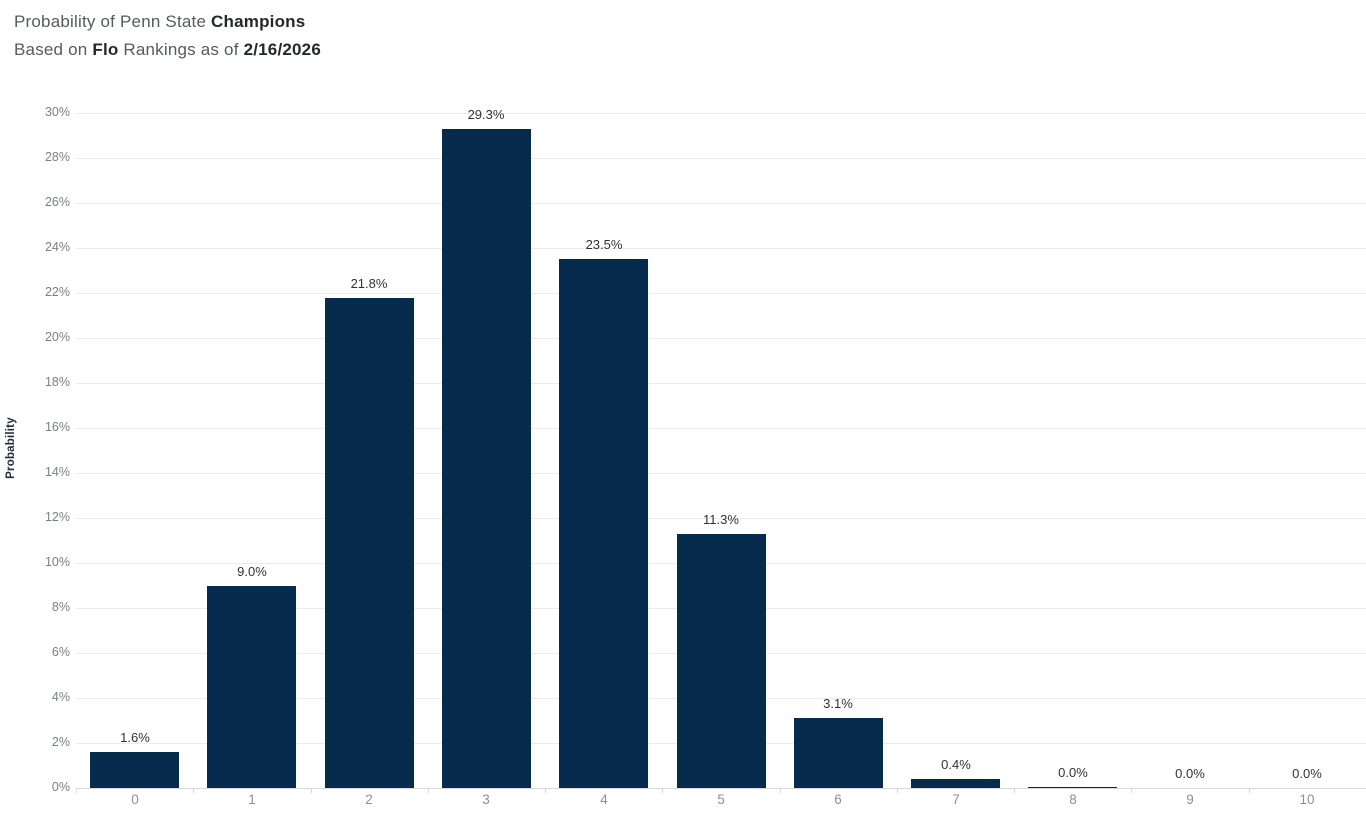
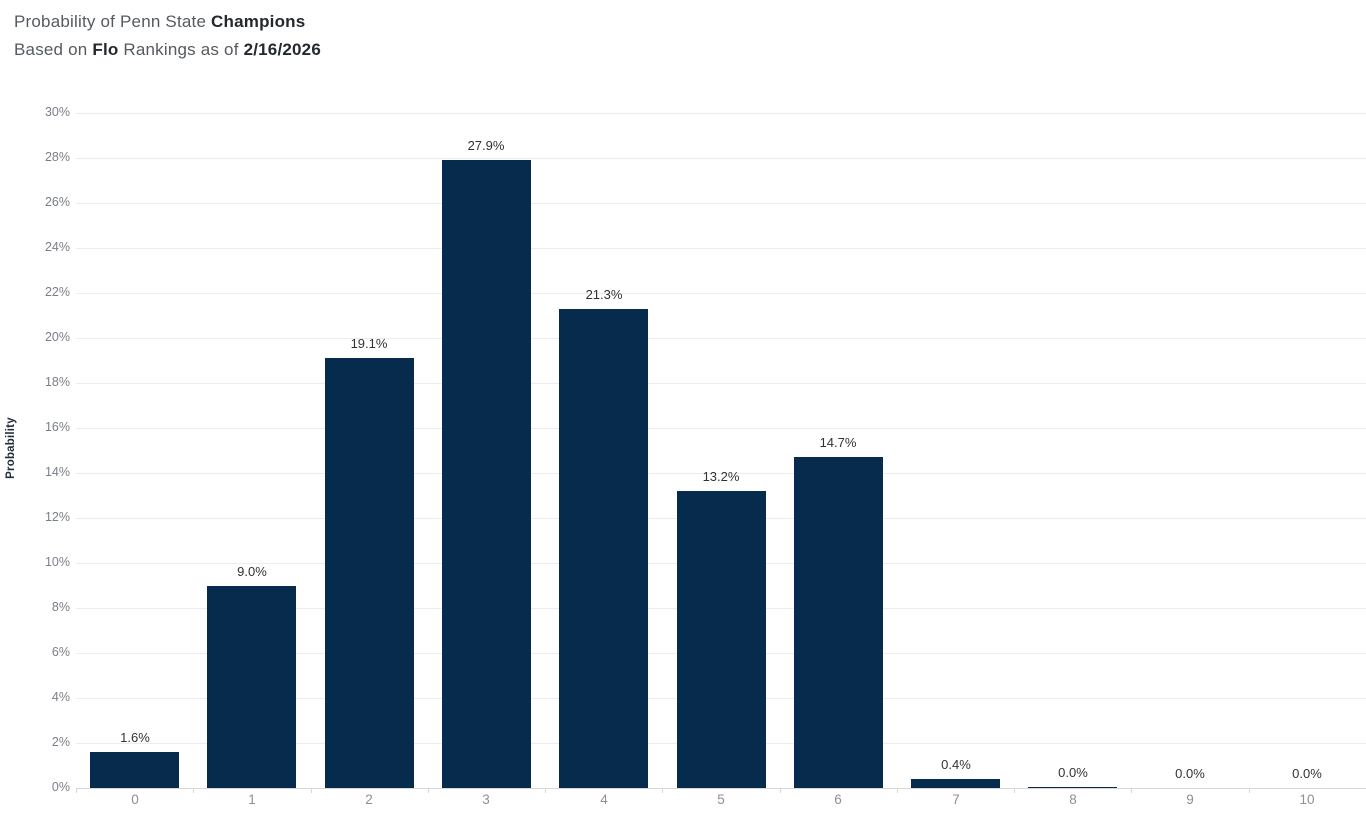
2: 21.8% -> 19.1%
3: 29.3% -> 27.9%
4: 23.5% -> 21.3%
5: 11.3% -> 13.2%
6: 3.1% -> 14.7%
